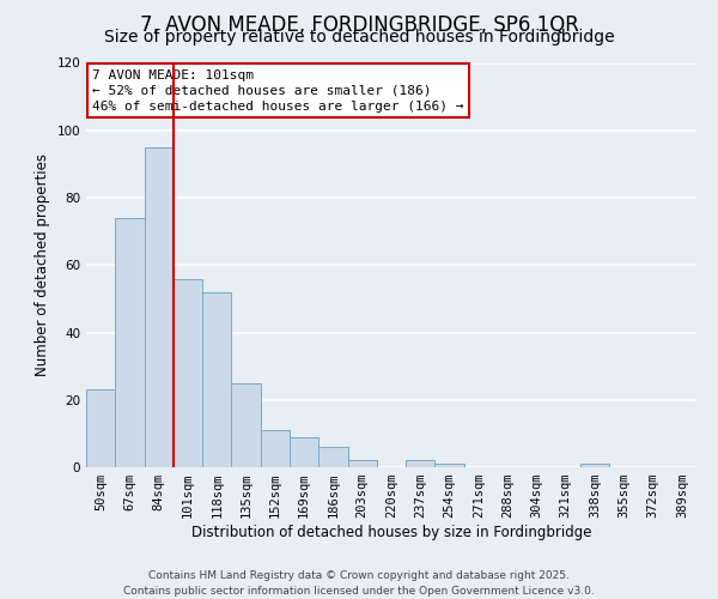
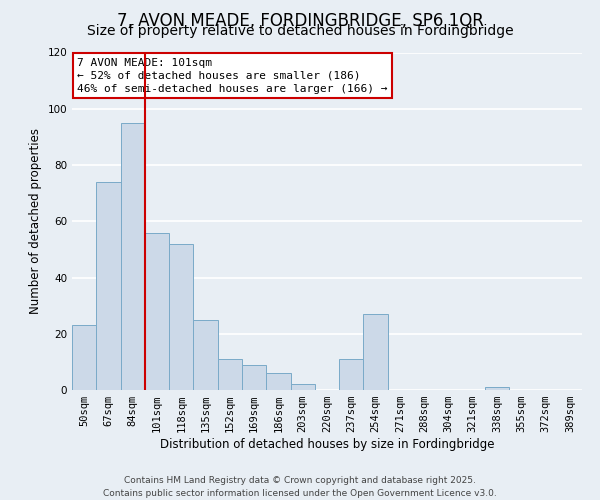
237sqm: 2 -> 11
254sqm: 1 -> 27
